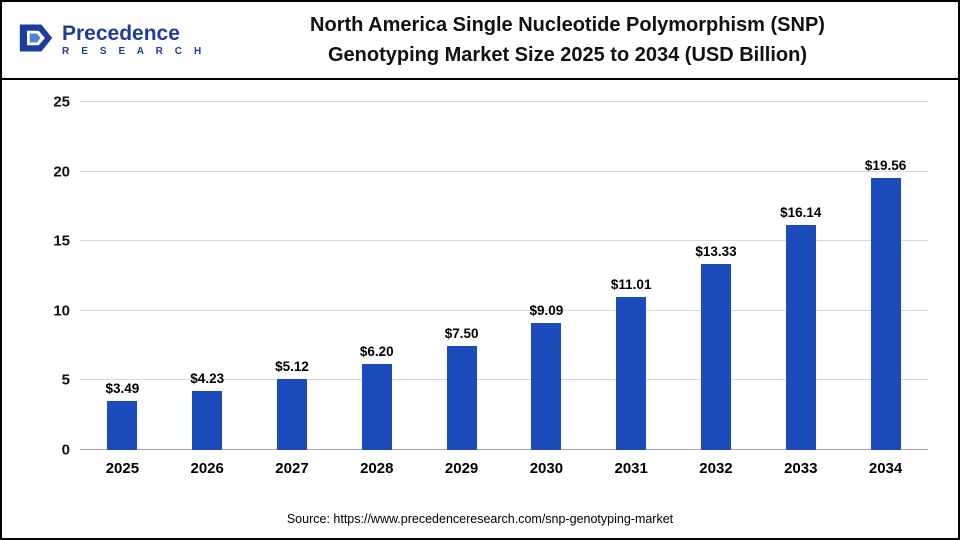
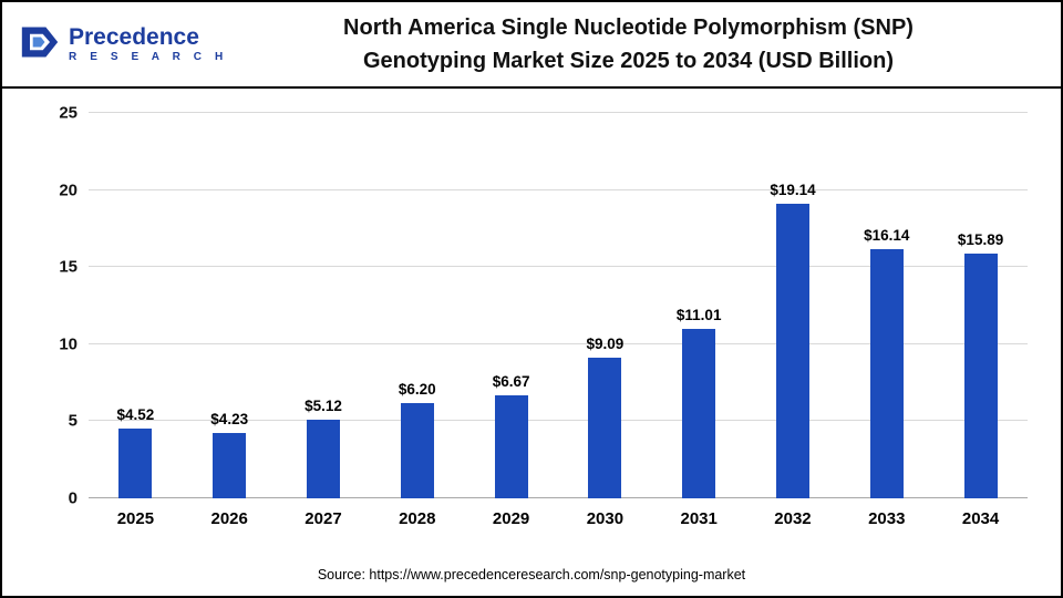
2025: $3.49 -> $4.52
2029: $7.50 -> $6.67
2032: $13.33 -> $19.14
2034: $19.56 -> $15.89
